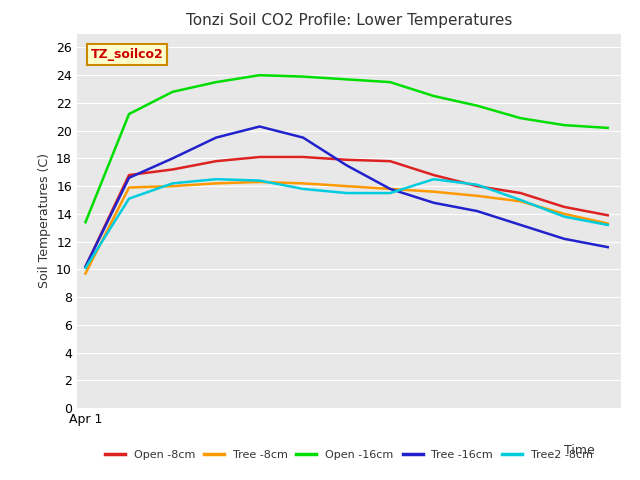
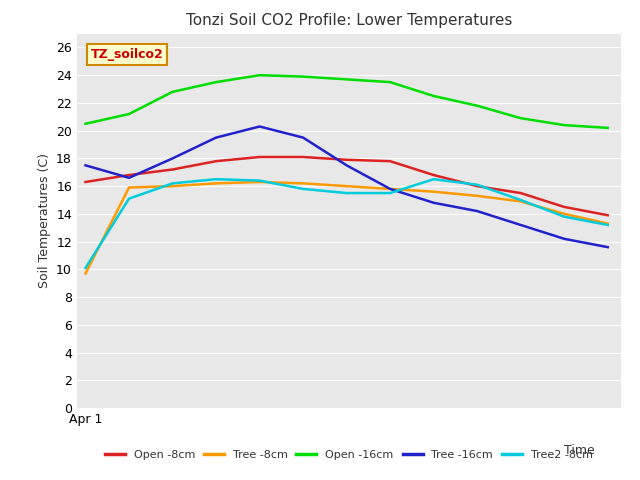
Open -8cm/Apr 1: 10.2 -> 16.3
Open -16cm/Apr 1: 13.4 -> 20.5
Tree -16cm/Apr 1: 10.2 -> 17.5
